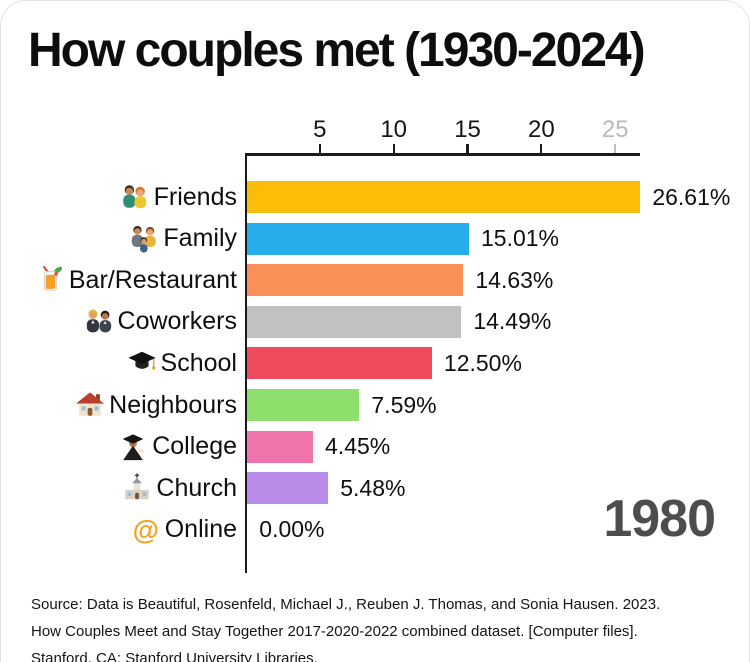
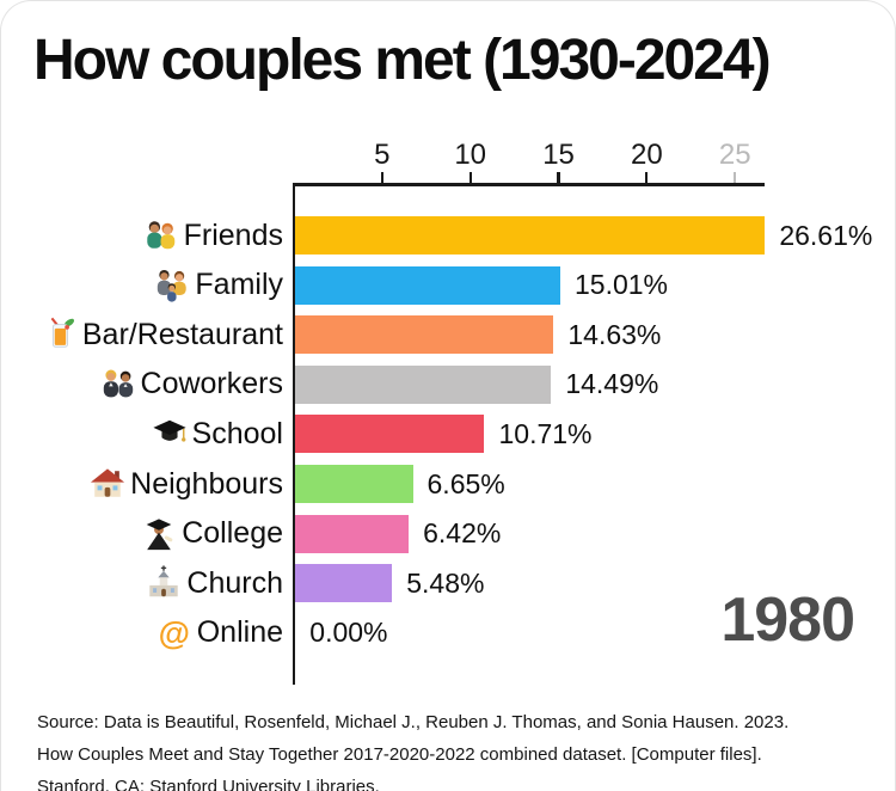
School: 12.50% -> 10.71%
Neighbours: 7.59% -> 6.65%
College: 4.45% -> 6.42%
